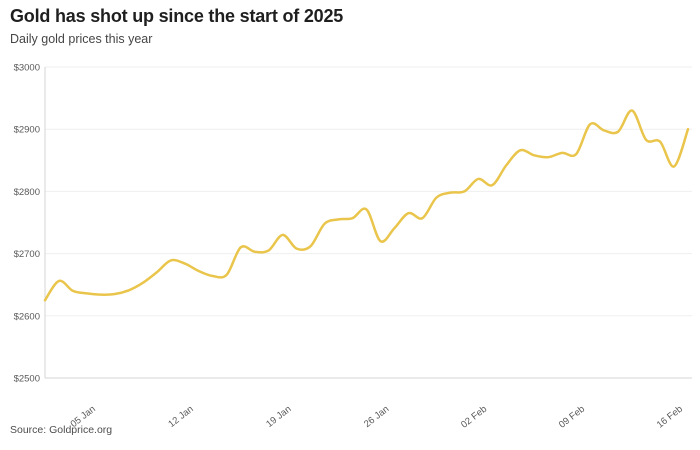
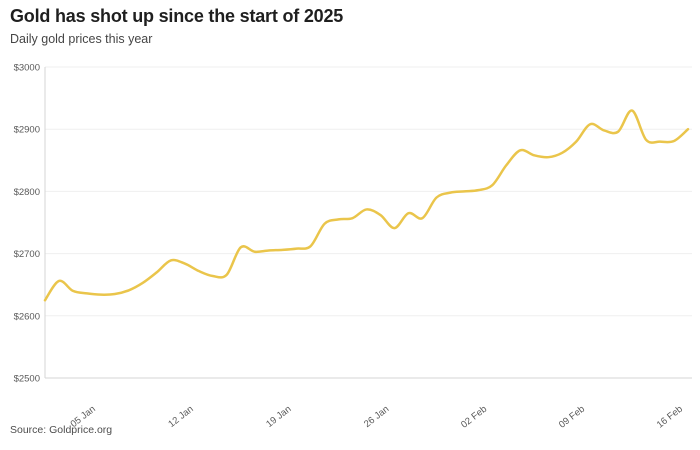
19 Jan: $2730 -> $2710
26 Jan: $2720 -> $2760
02 Feb: $2820 -> $2800
09 Feb: $2860 -> $2880
16 Feb: $2840 -> $2880
